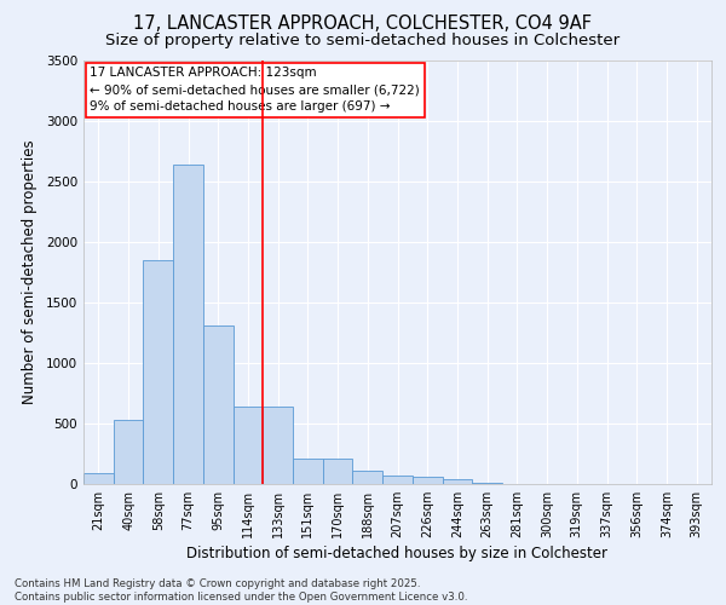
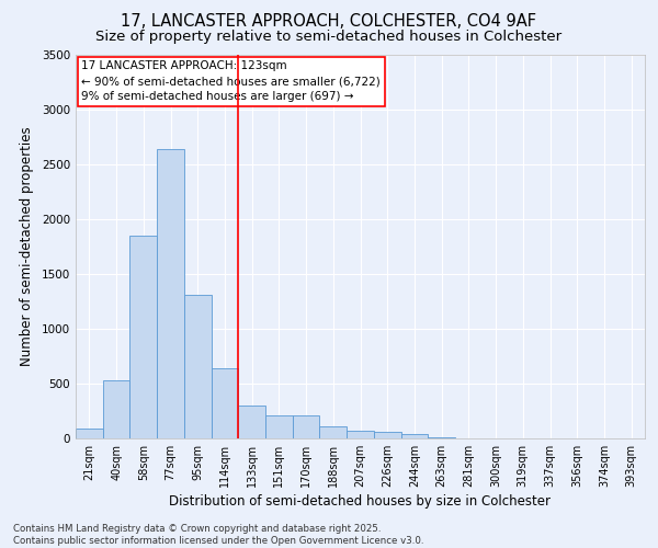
133sqm: 640 -> 300
